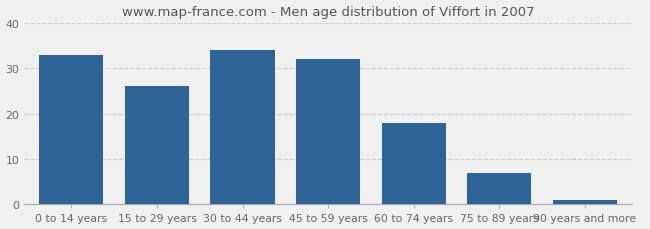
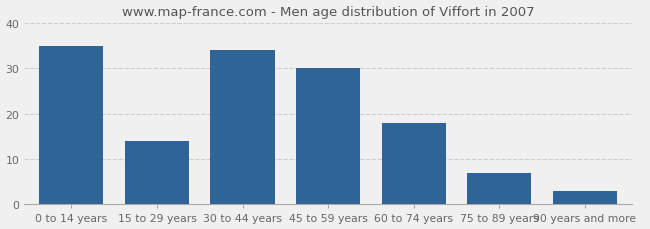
0 to 14 years: 33 -> 35
15 to 29 years: 26 -> 14
45 to 59 years: 32 -> 30
90 years and more: 1 -> 3
